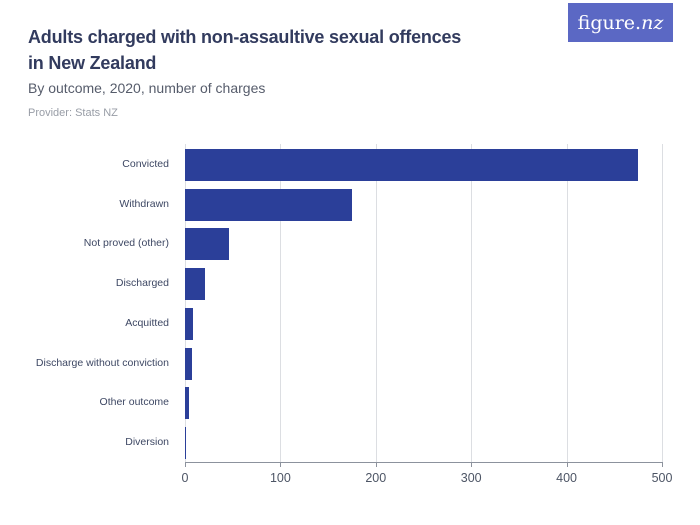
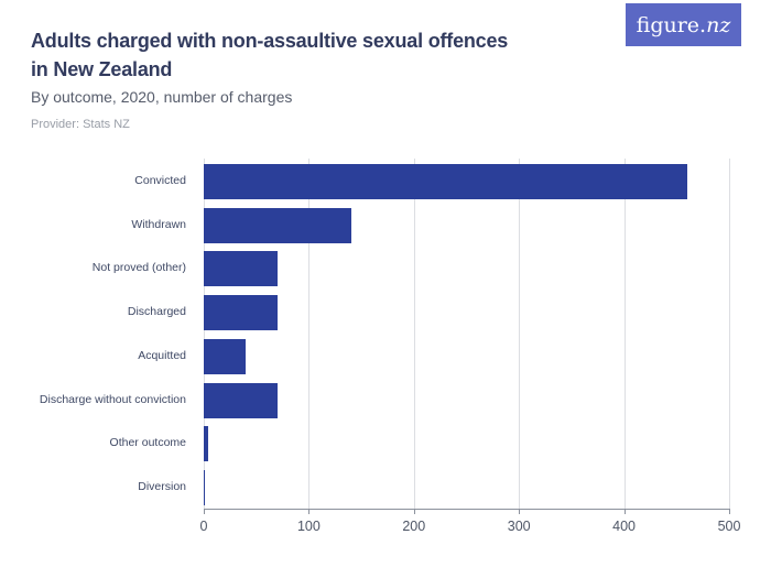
Convicted: 480 -> 460
Withdrawn: 180 -> 140
Not proved (other): 50 -> 70
Discharged: 20 -> 70
Acquitted: 10 -> 40
Discharge without conviction: 10 -> 70
